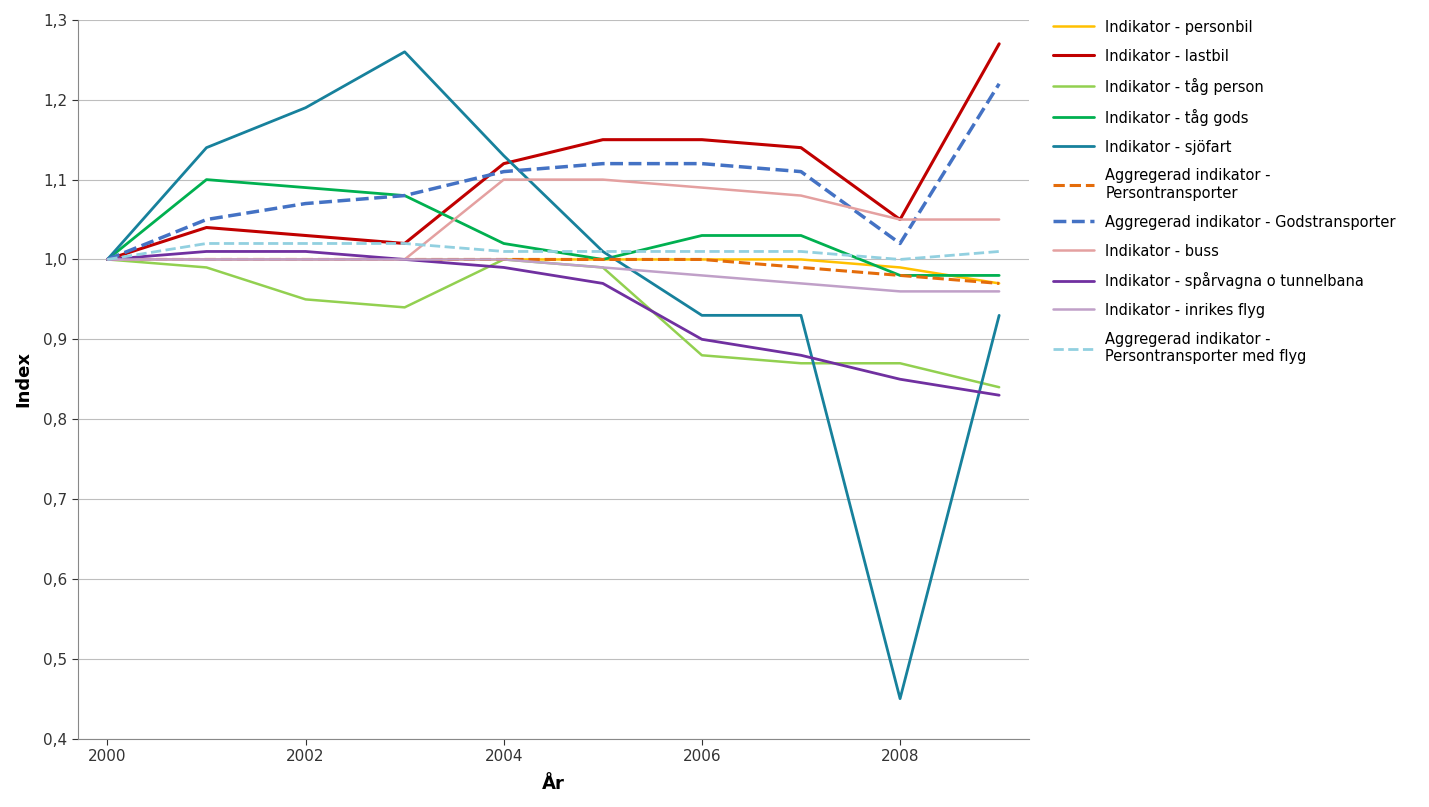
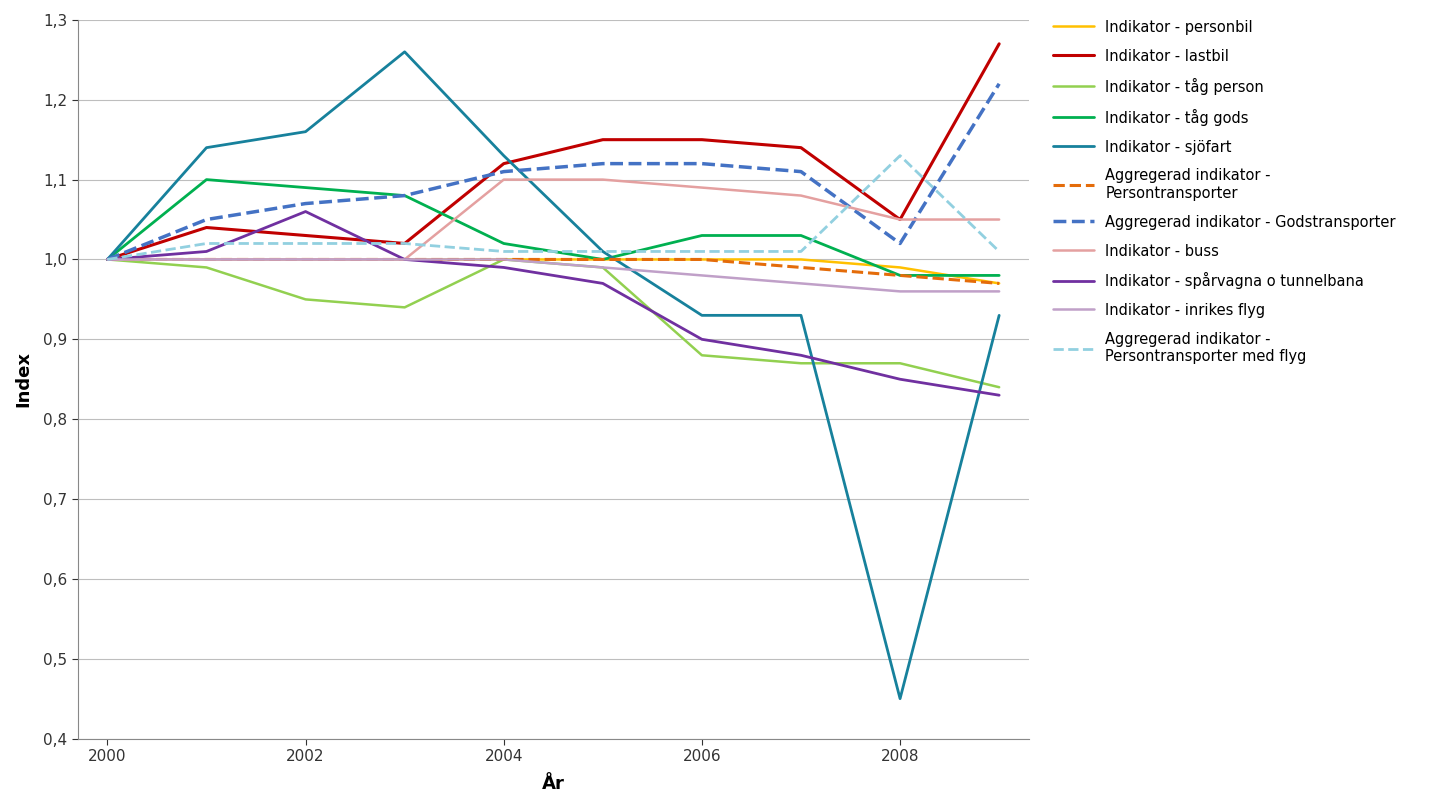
Indikator - sjöfart/2002: 1,19 -> 1,16
Indikator - spårvagna o tunnelbana/2002: 1,01 -> 1,06
Aggregerad indikator - Persontransporter med flyg/2008: 1,00 -> 1,13
